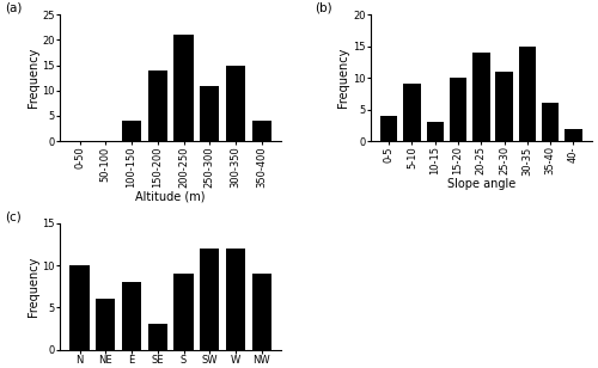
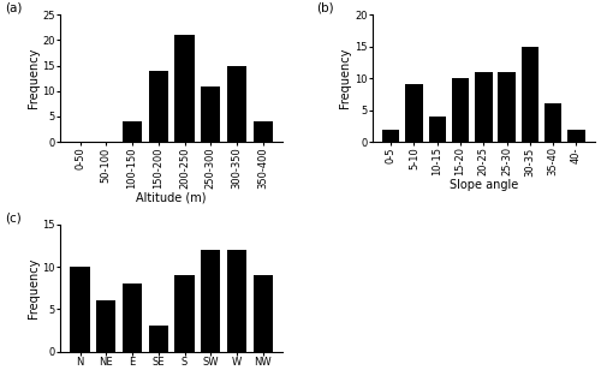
0-5: 4 -> 2
10-15: 3 -> 4
20-25: 14 -> 11
